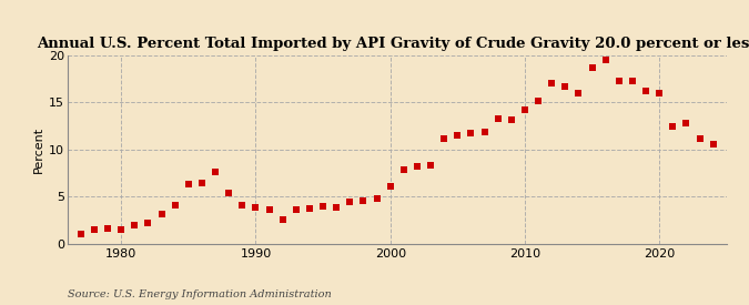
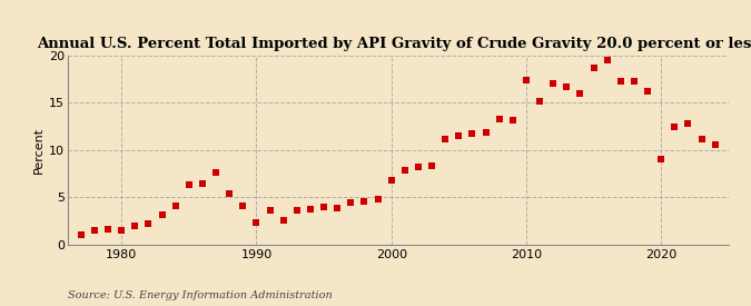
1990: 3.9 -> 2.4
2000: 6.1 -> 6.8
2010: 14.2 -> 17.4
2020: 16.0 -> 9.0
